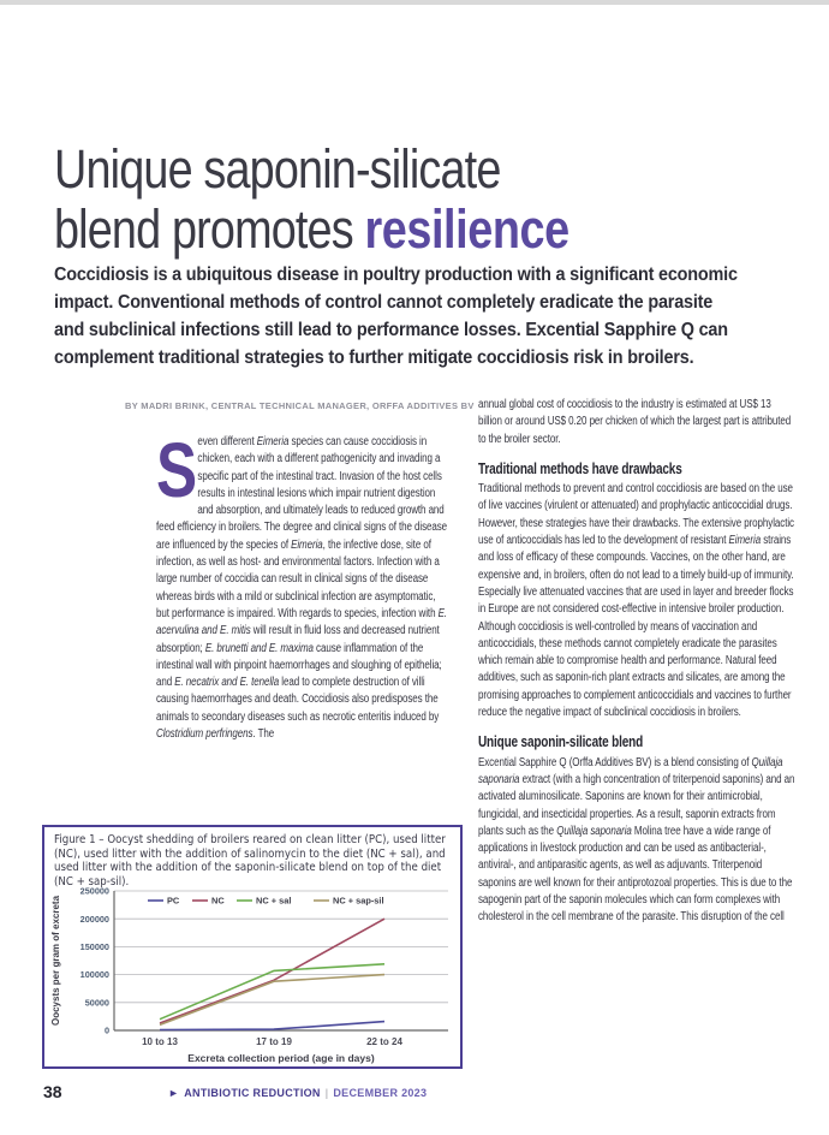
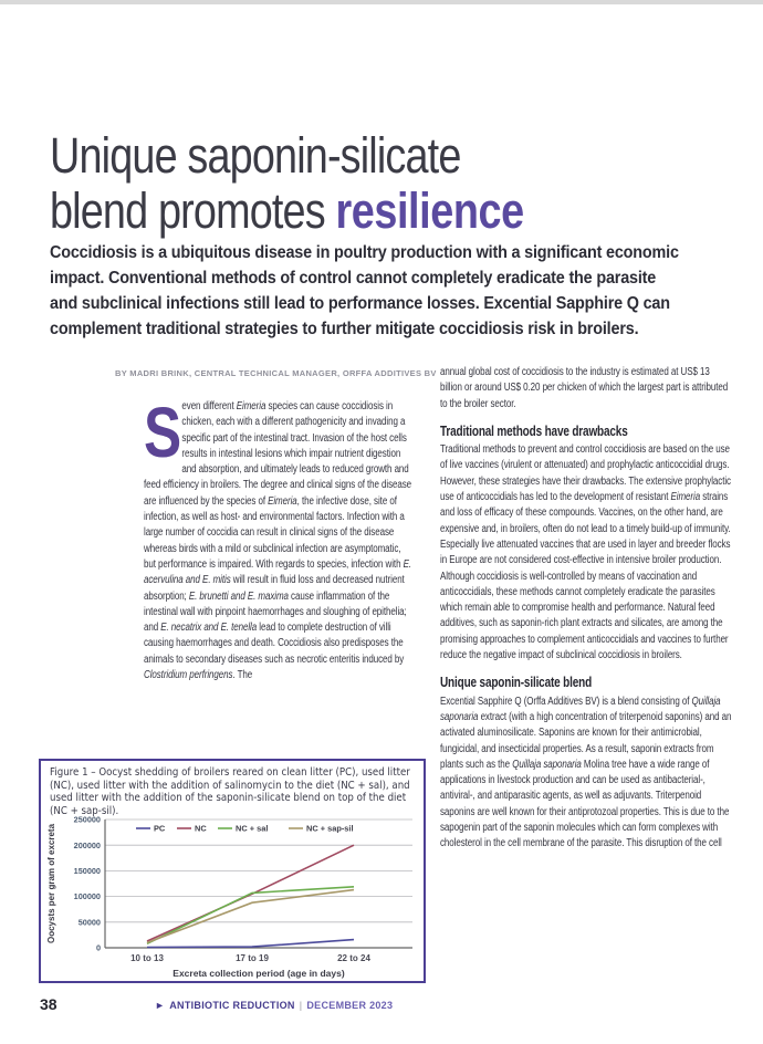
NC + sal/10 to 13: 20000 -> 10000
NC/17 to 19: 90000 -> 100000
NC + sap-sil/22 to 24: 100000 -> 110000
